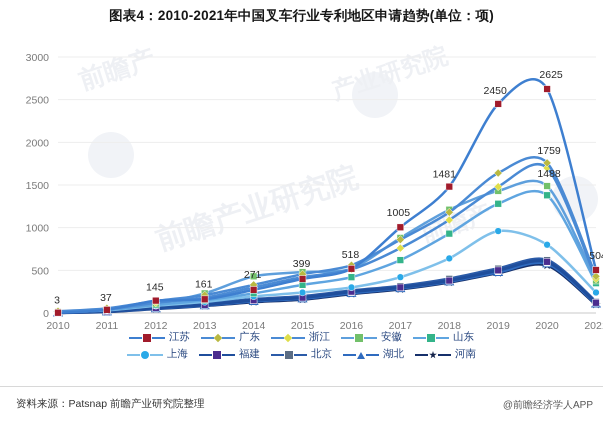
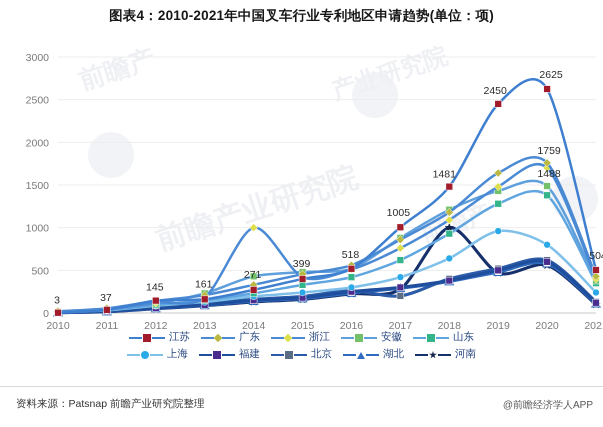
浙江/2014: 300 -> 1000
北京/2017: 300 -> 200
河南/2018: 400 -> 1000
